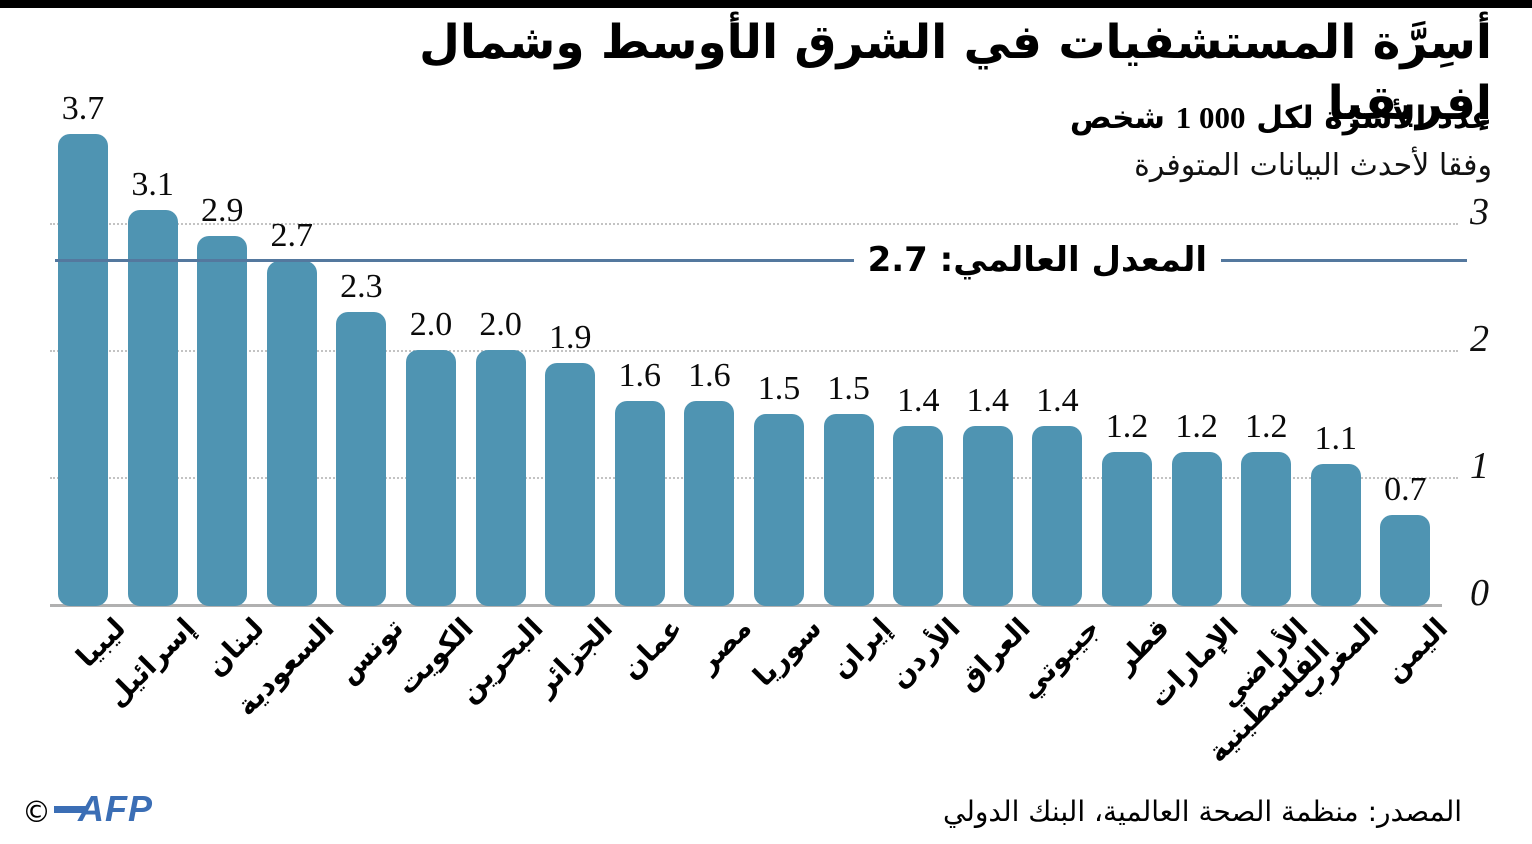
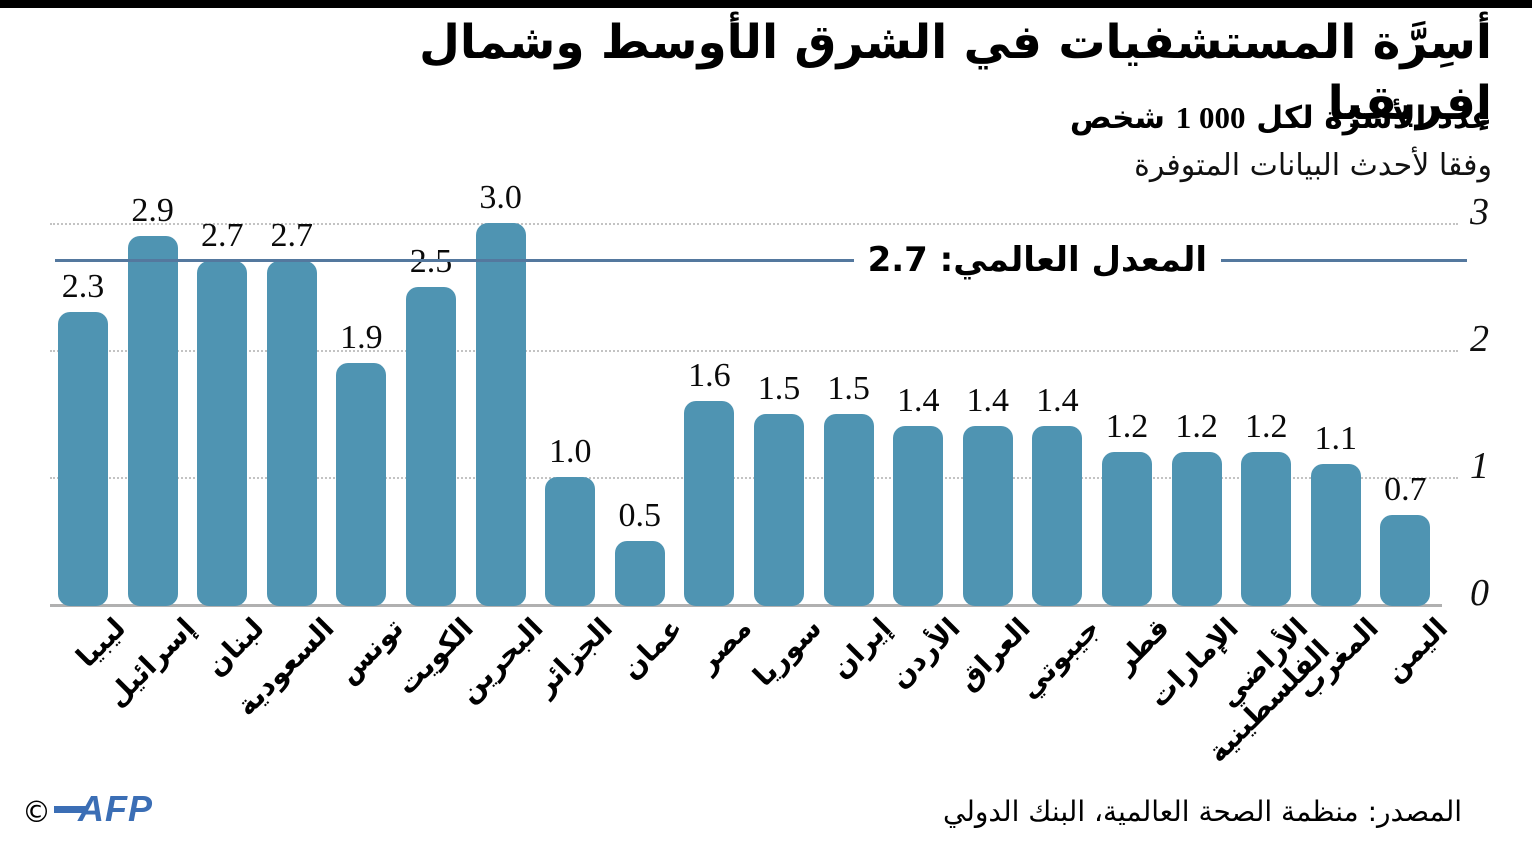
ليبيا: 3.7 -> 2.3
إسرائيل: 3.1 -> 2.9
لبنان: 2.9 -> 2.7
تونس: 2.3 -> 1.9
الكويت: 2.0 -> 2.5
البحرين: 2.0 -> 3.0
الجزائر: 1.9 -> 1.0
عمان: 1.6 -> 0.5
